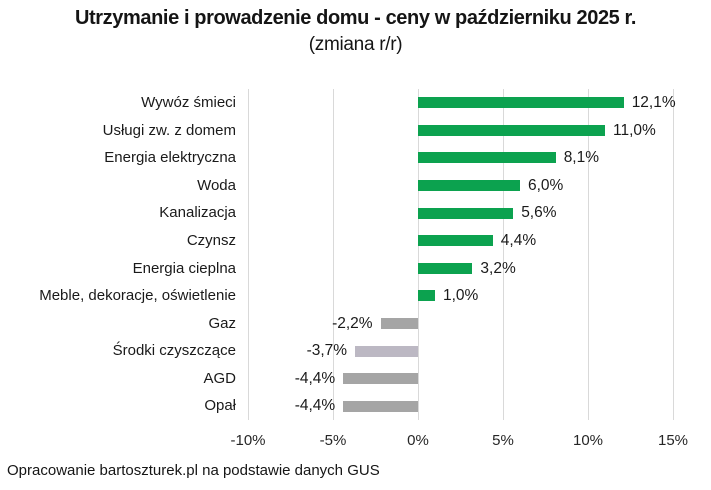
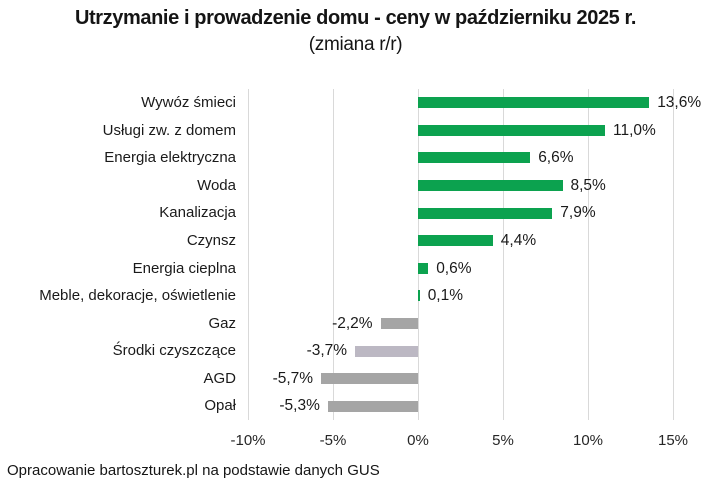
Wywóz śmieci: 12,1% -> 13,6%
Energia elektryczna: 8,1% -> 6,6%
Woda: 6,0% -> 8,5%
Kanalizacja: 5,6% -> 7,9%
Energia cieplna: 3,2% -> 0,6%
Meble, dekoracje, oświetlenie: 1,0% -> 0,1%
AGD: -4,4% -> -5,7%
Opał: -4,4% -> -5,3%
